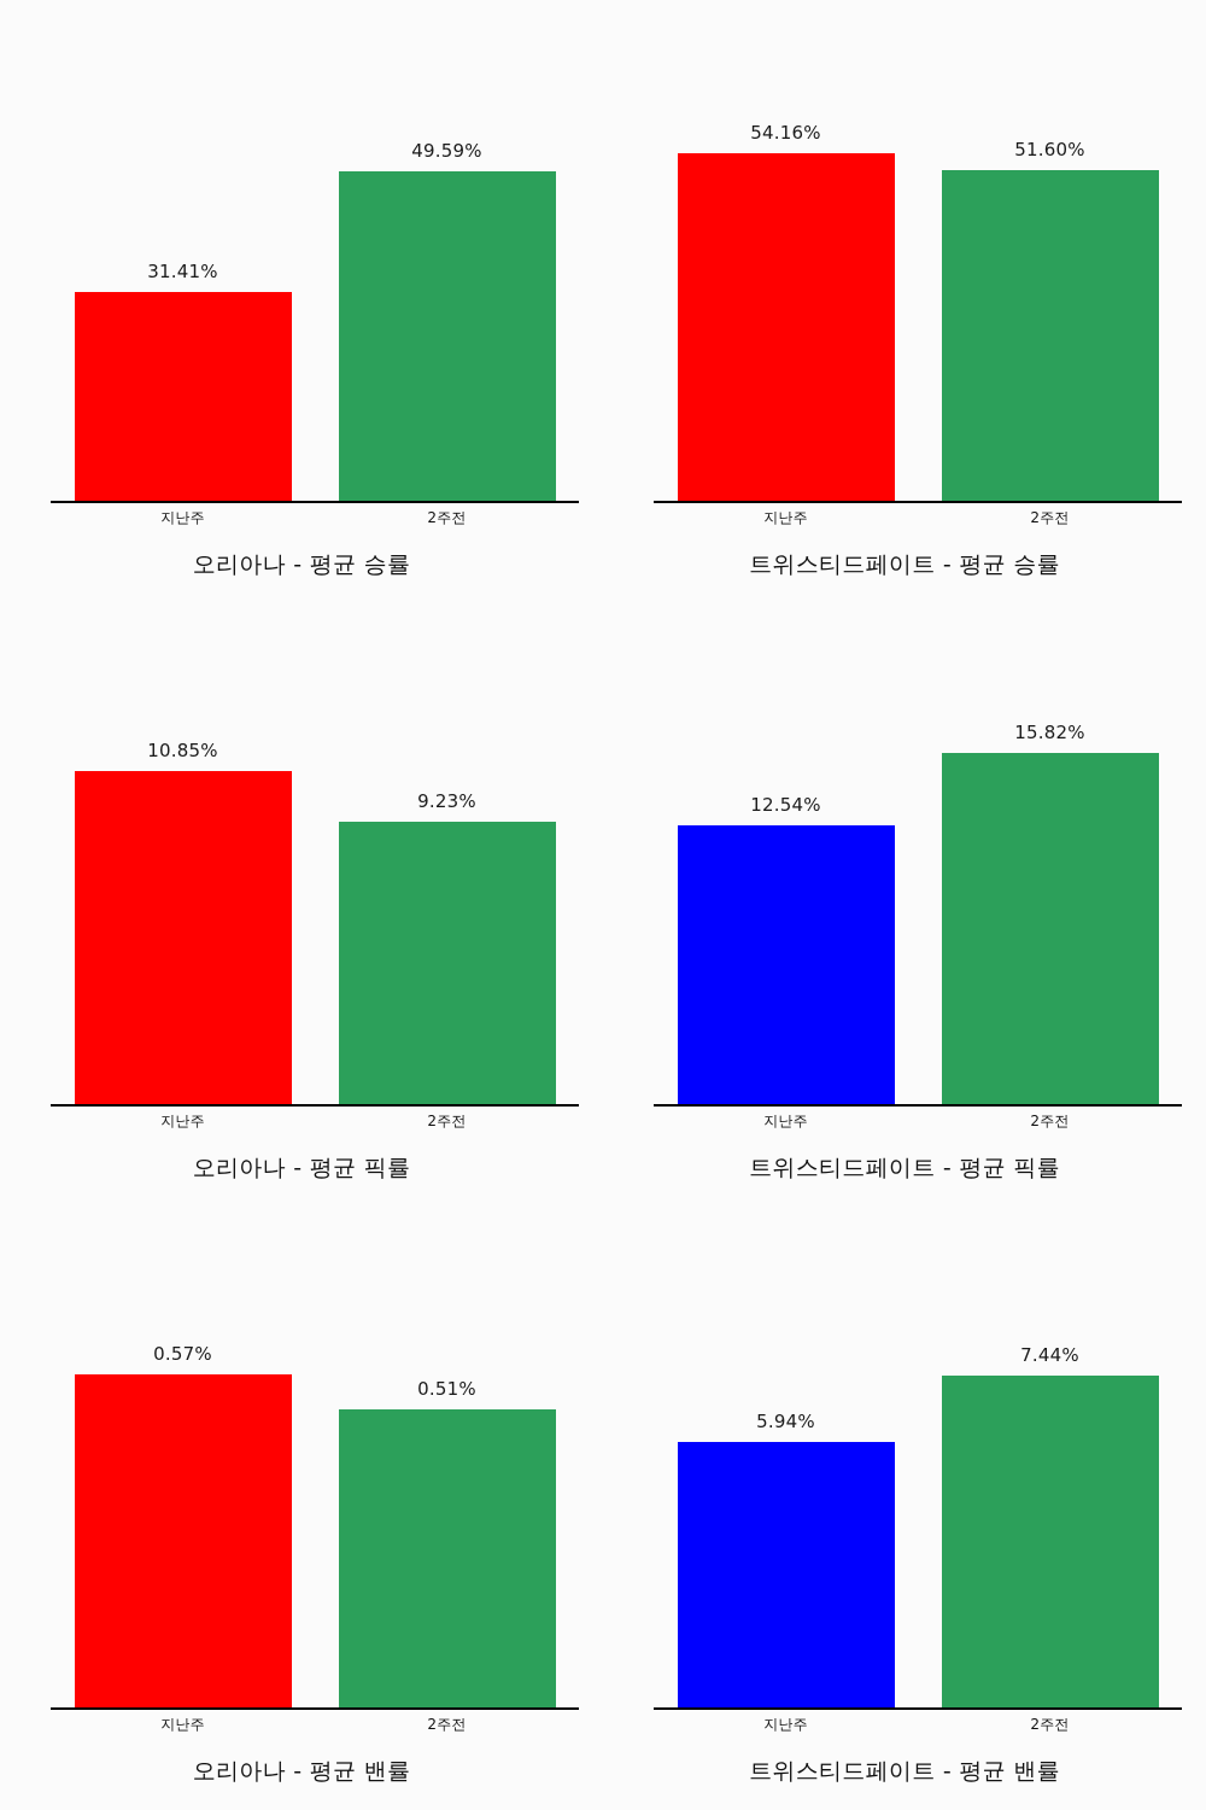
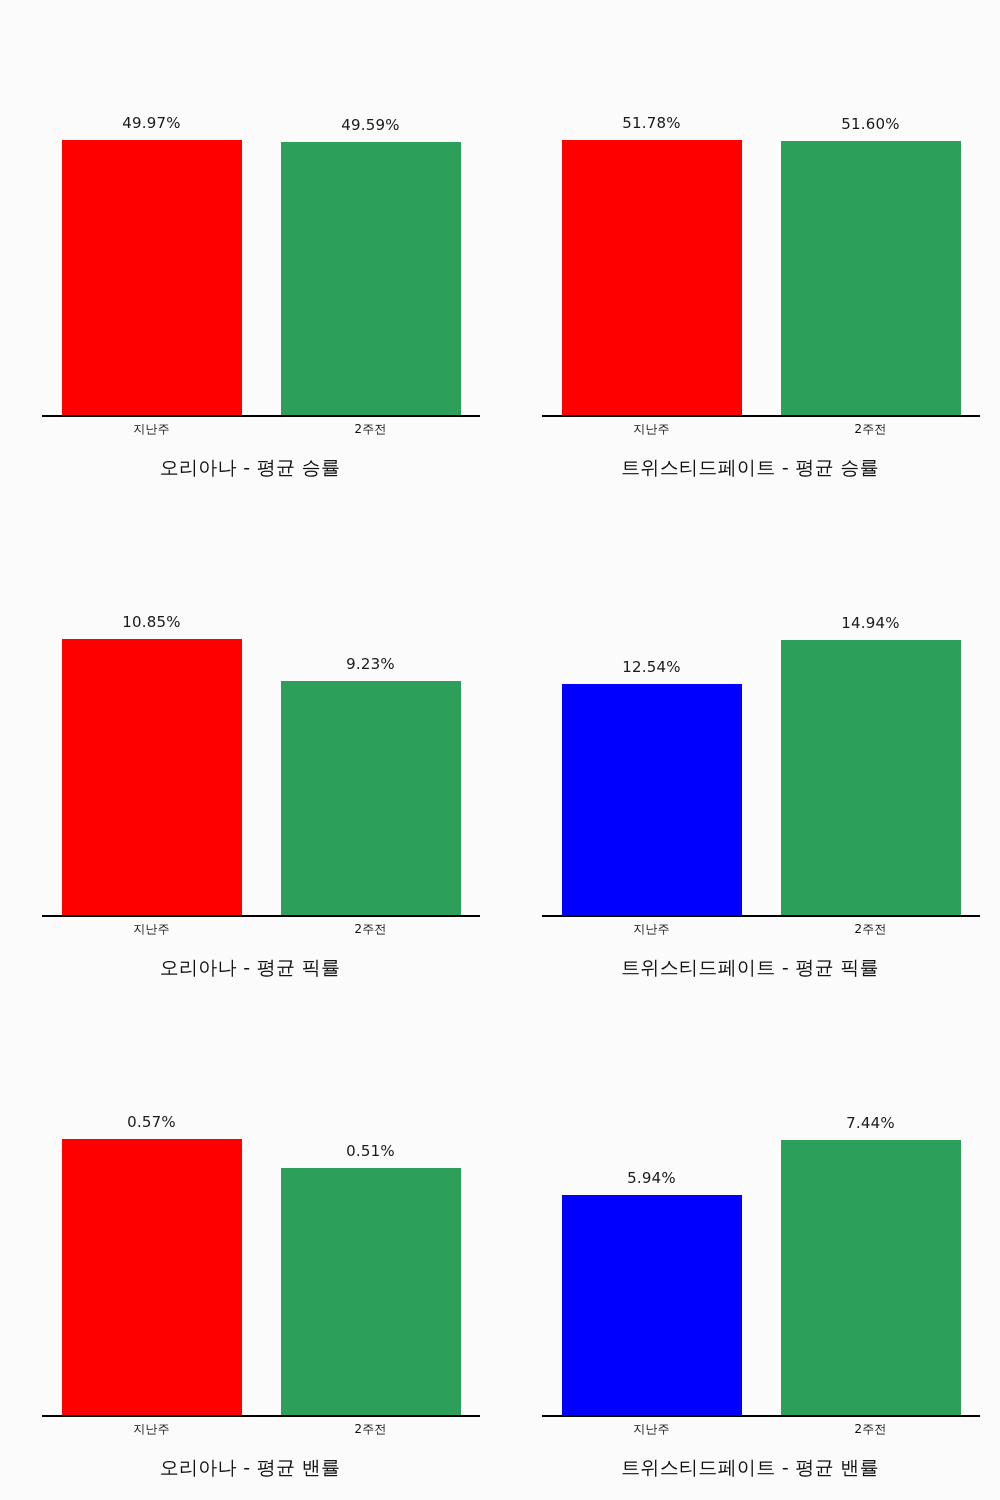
오리아나 - 평균 승률/지난주: 31.41% -> 49.97%
트위스티드페이트 - 평균 승률/지난주: 54.16% -> 51.78%
트위스티드페이트 - 평균 픽률/2주전: 15.82% -> 14.94%
